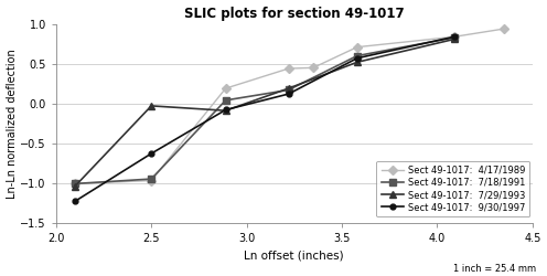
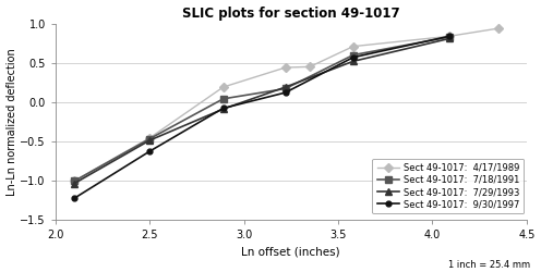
Sect 49-1017: 4/17/1989/2.5: -0.96 -> -0.45
Sect 49-1017: 7/18/1991/2.5: -0.94 -> -0.46
Sect 49-1017: 7/29/1993/2.5: -0.02 -> -0.48
